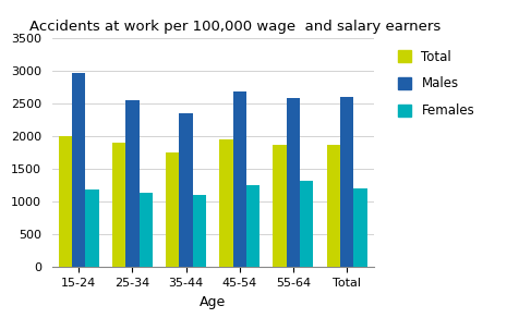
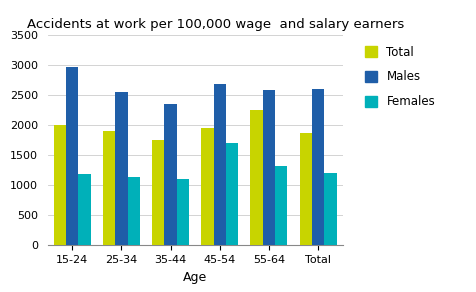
Females/45-54: 1260 -> 1700
Total/55-64: 1870 -> 2260
